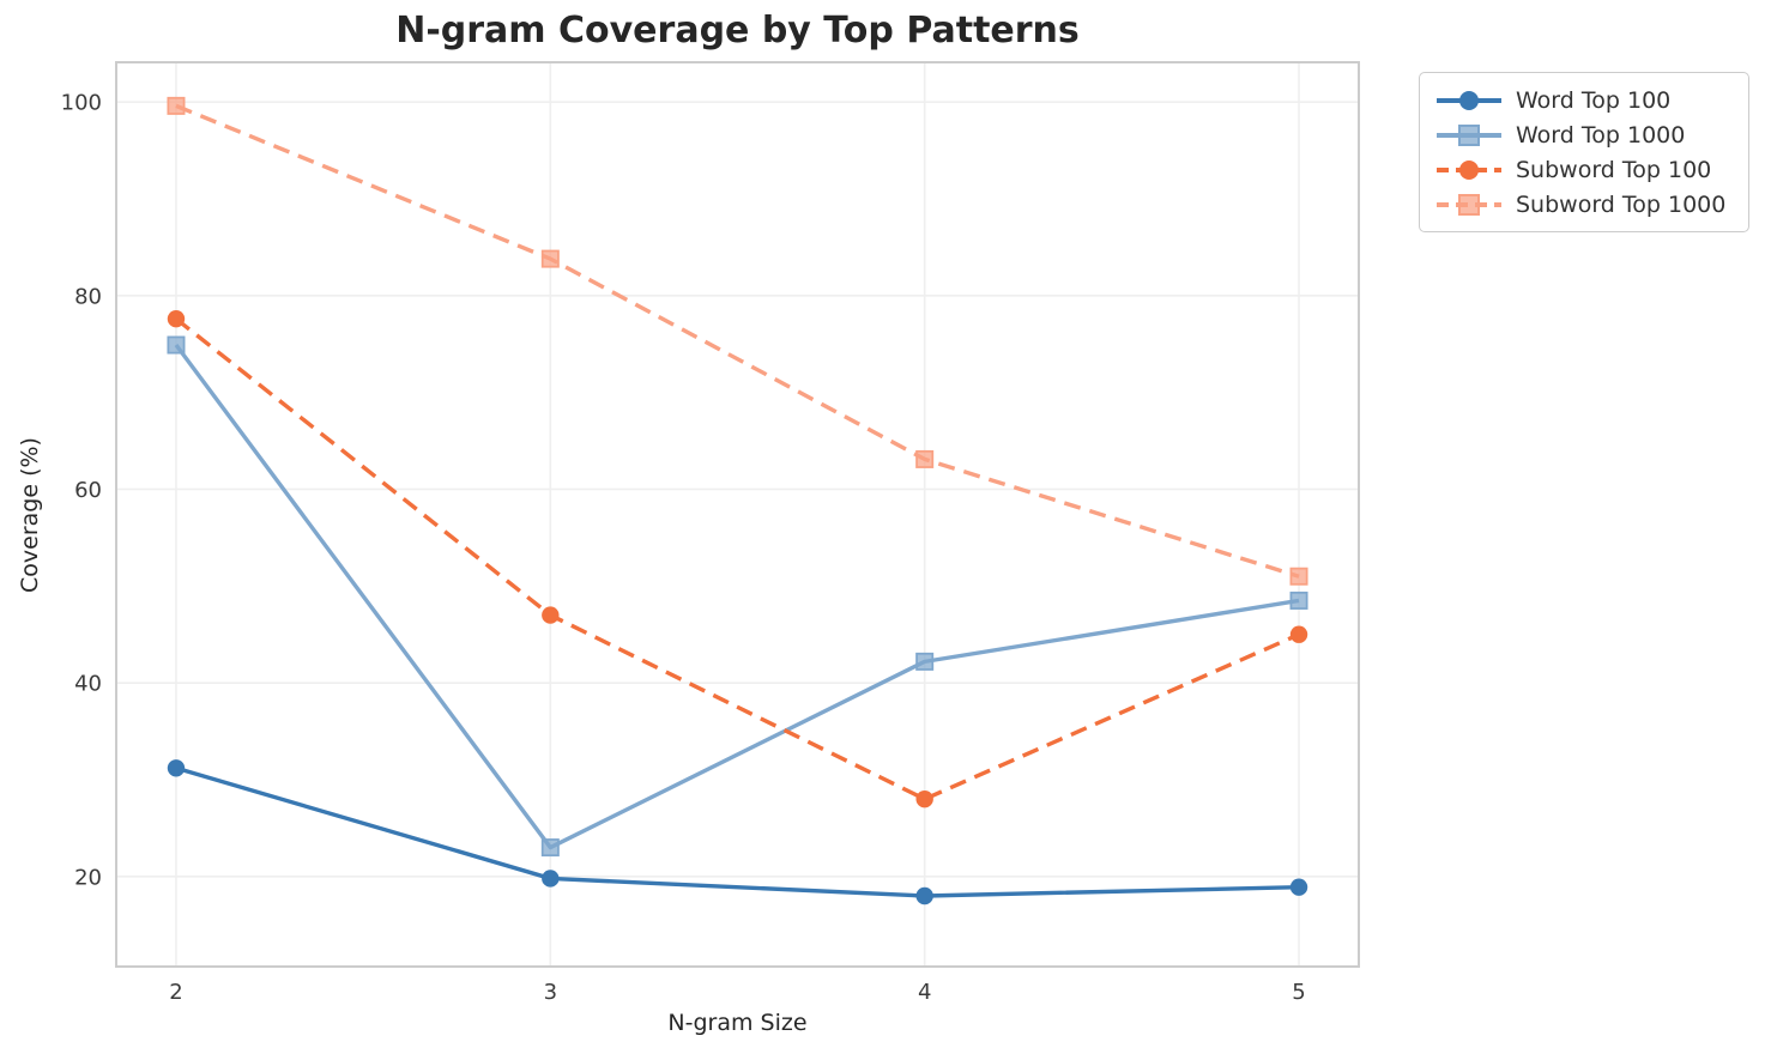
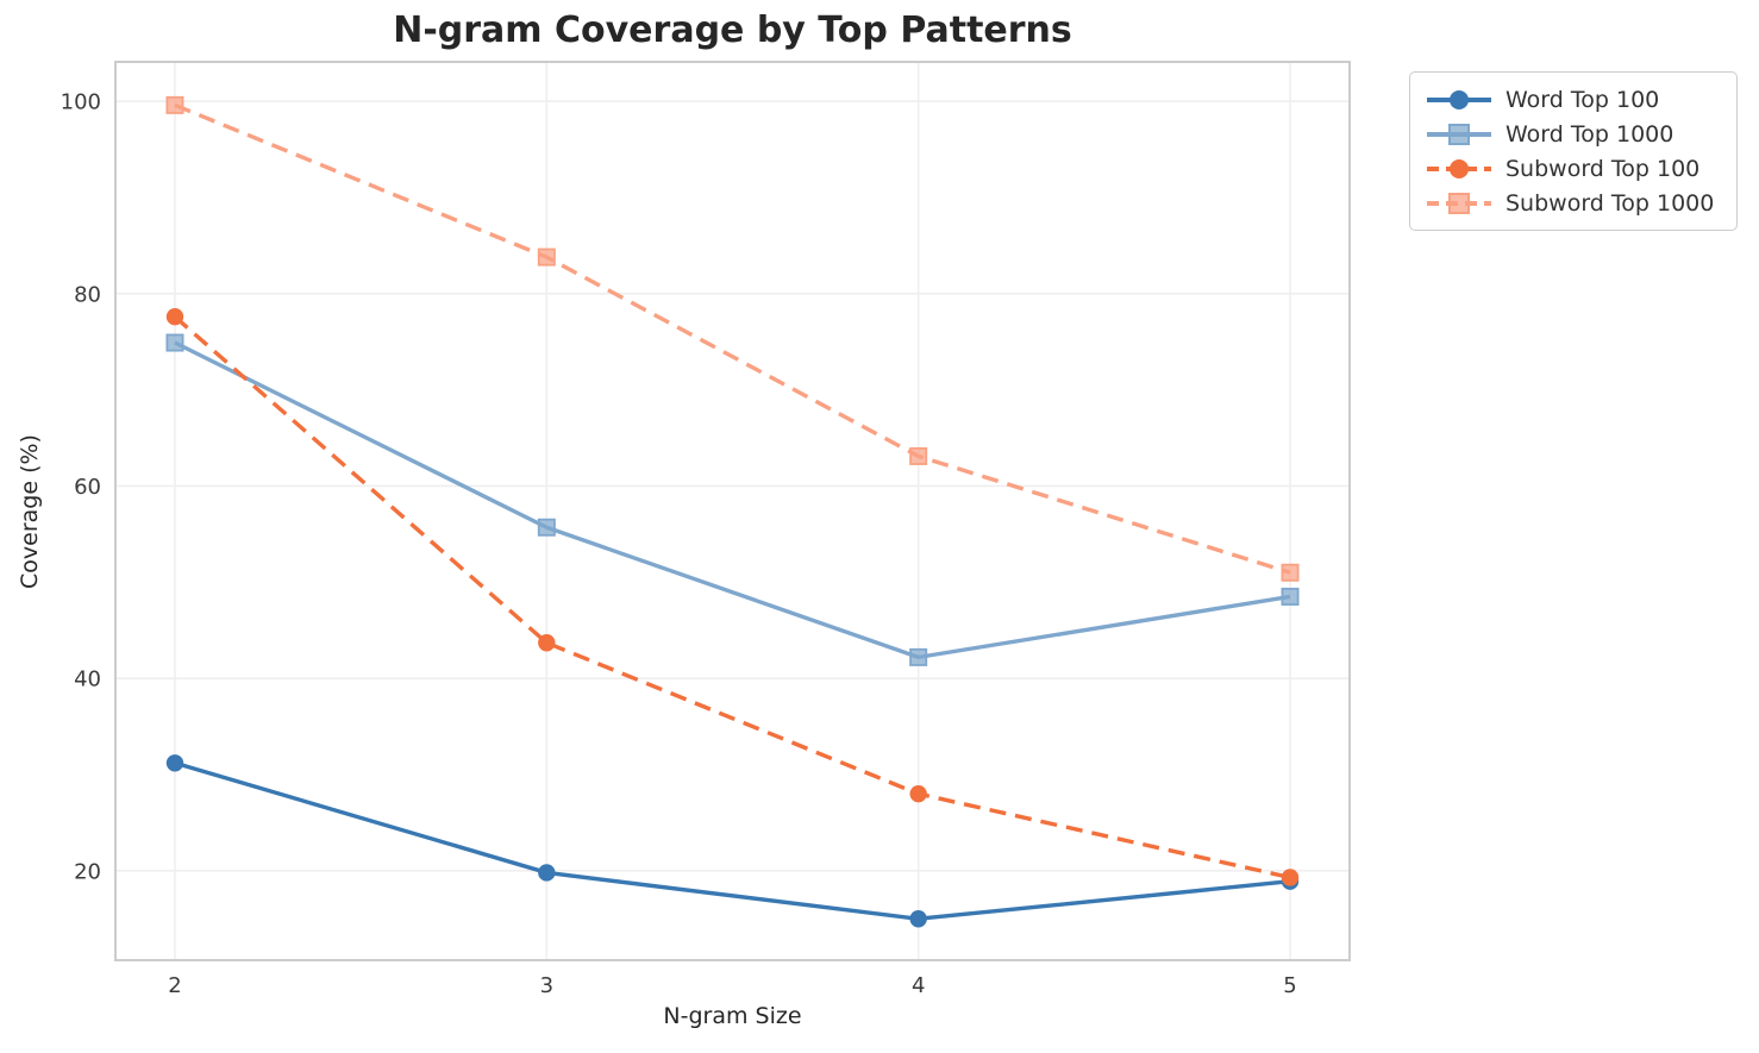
Word Top 1000/3: 23 -> 56
Subword Top 100/3: 47 -> 44
Word Top 100/4: 18 -> 15
Subword Top 100/5: 45 -> 19
